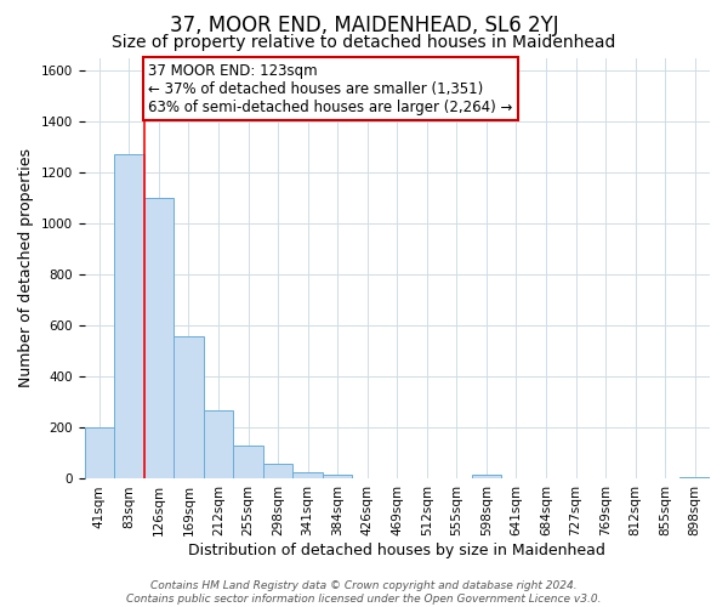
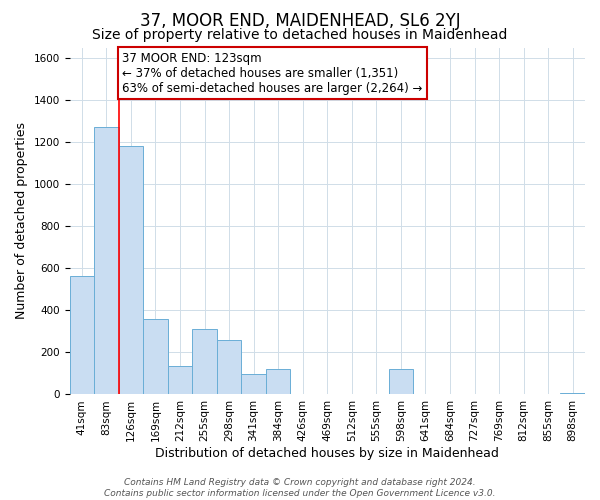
41sqm: 200 -> 565
126sqm: 1100 -> 1180
169sqm: 560 -> 360
212sqm: 270 -> 135
255sqm: 130 -> 310
298sqm: 60 -> 260
341sqm: 28 -> 95
384sqm: 18 -> 120
598sqm: 15 -> 120
